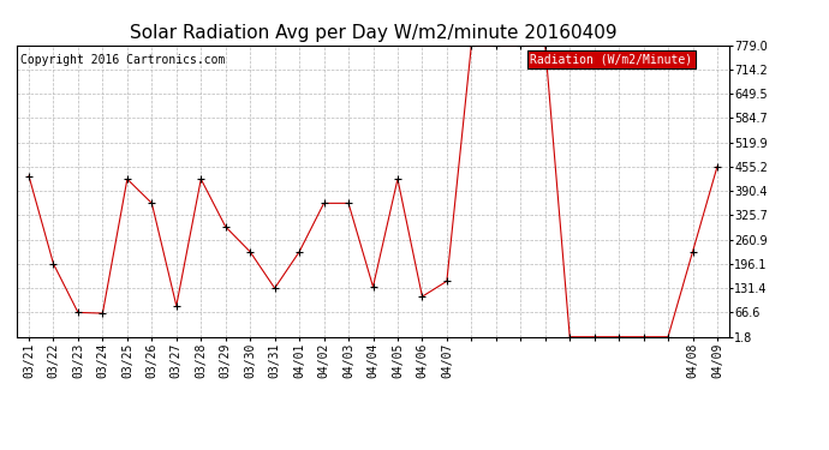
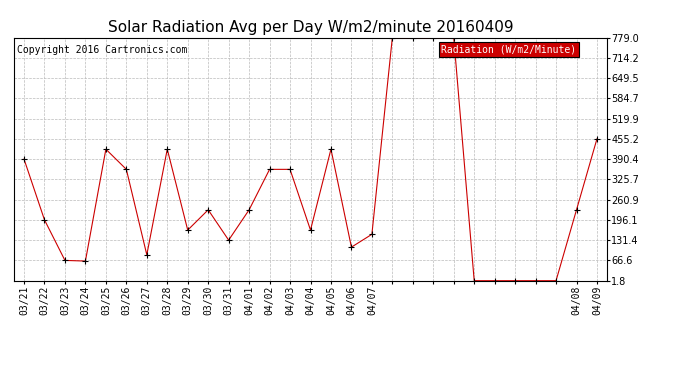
03/21: 430 -> 390
03/29: 295 -> 164
04/04: 135 -> 164
